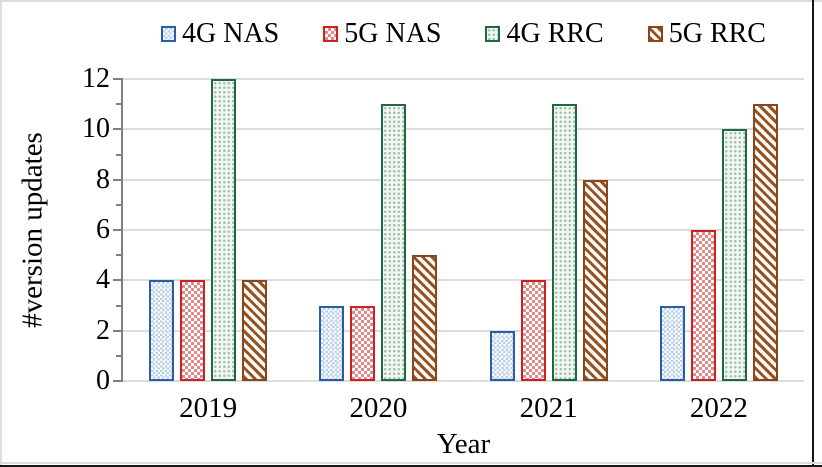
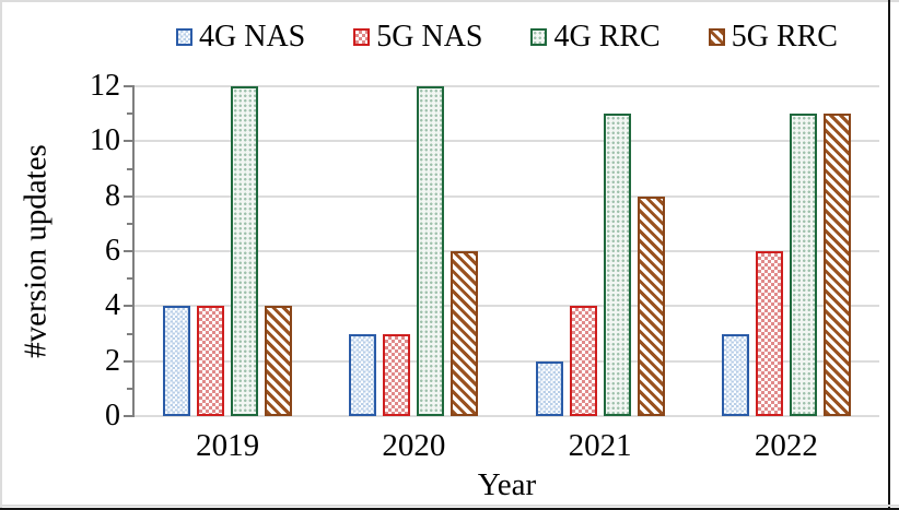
4G RRC/2020: 11 -> 12
5G RRC/2020: 5 -> 6
4G RRC/2022: 10 -> 11
